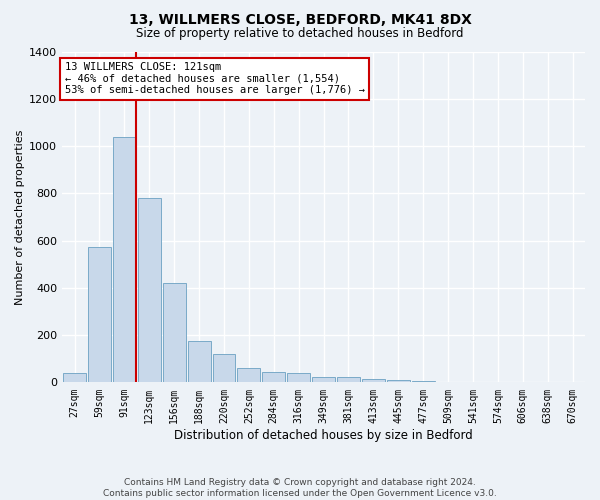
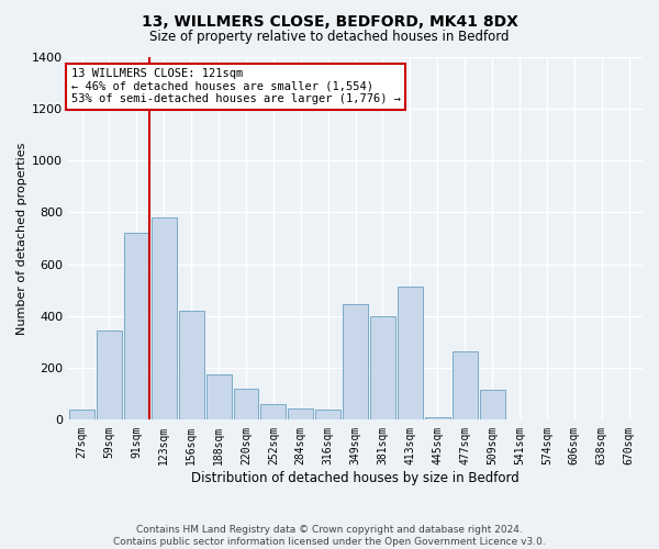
59sqm: 575 -> 345
91sqm: 1040 -> 720
349sqm: 22 -> 445
381sqm: 22 -> 400
413sqm: 15 -> 515
477sqm: 5 -> 265
509sqm: 3 -> 115
